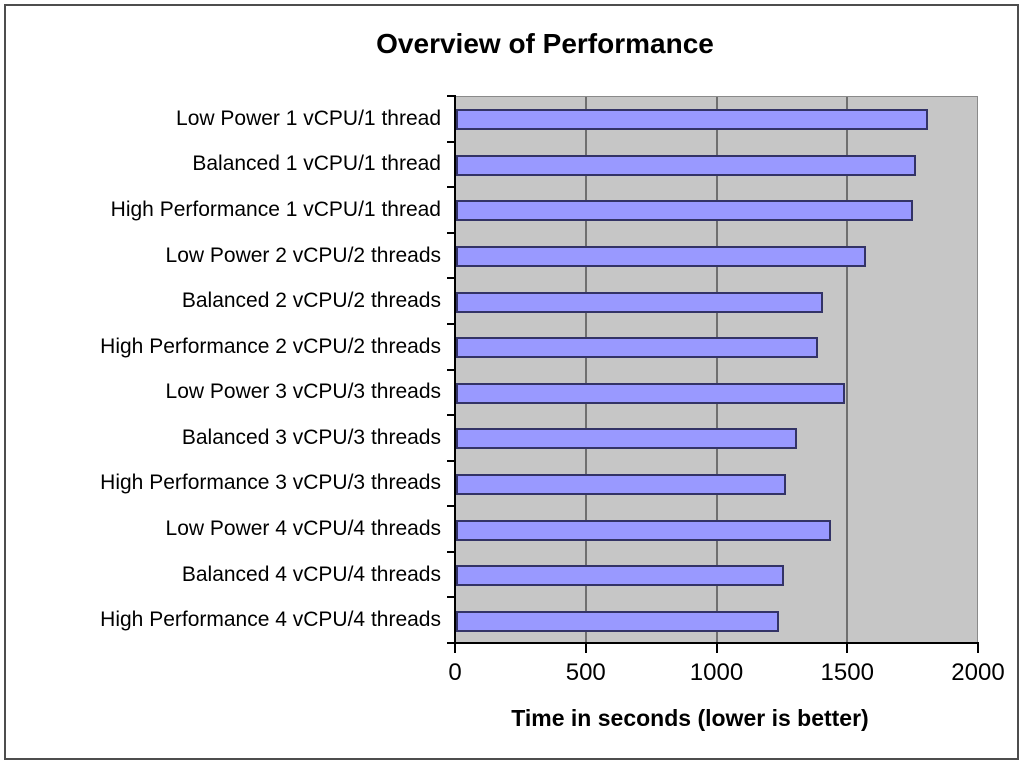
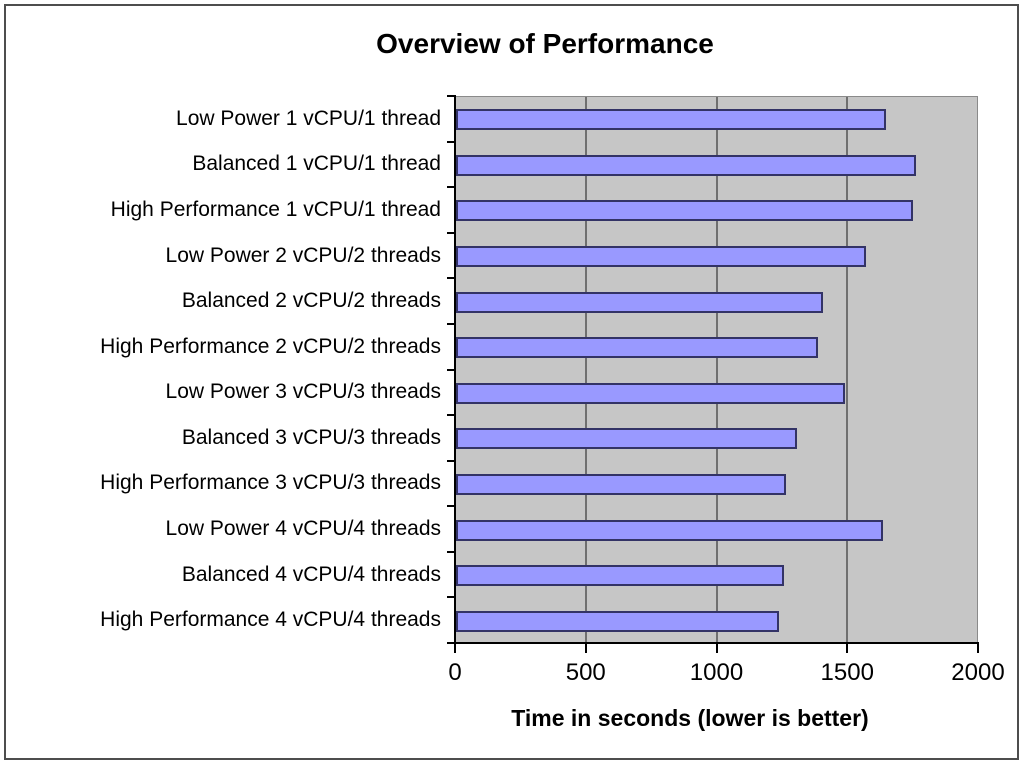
Low Power 1 vCPU/1 thread: 1810 -> 1650
Low Power 4 vCPU/4 threads: 1440 -> 1640
